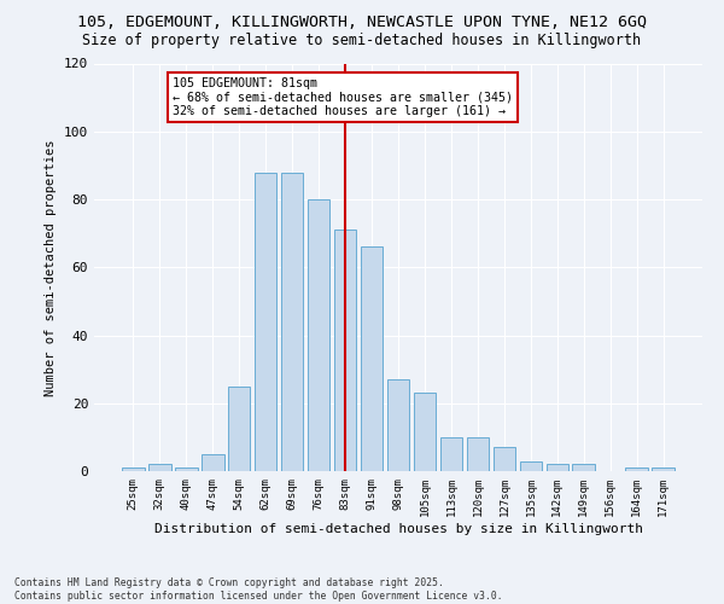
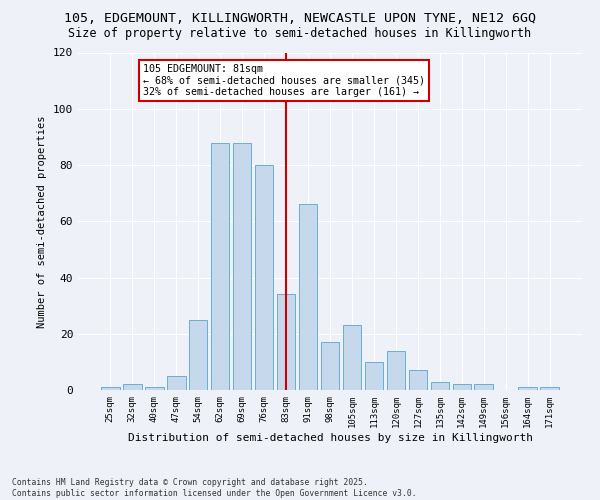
83sqm: 71 -> 34
98sqm: 27 -> 17
120sqm: 10 -> 14
